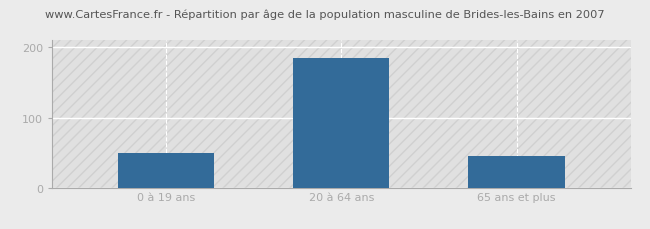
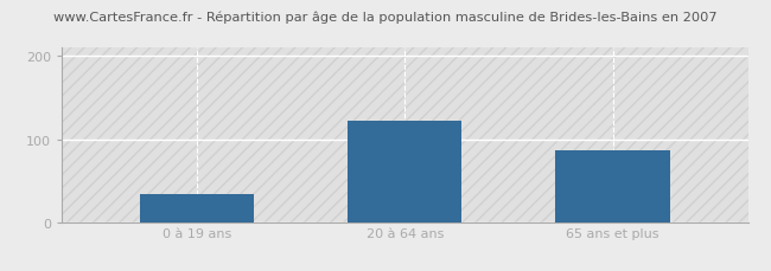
0 à 19 ans: 50 -> 34
20 à 64 ans: 185 -> 122
65 ans et plus: 45 -> 86
